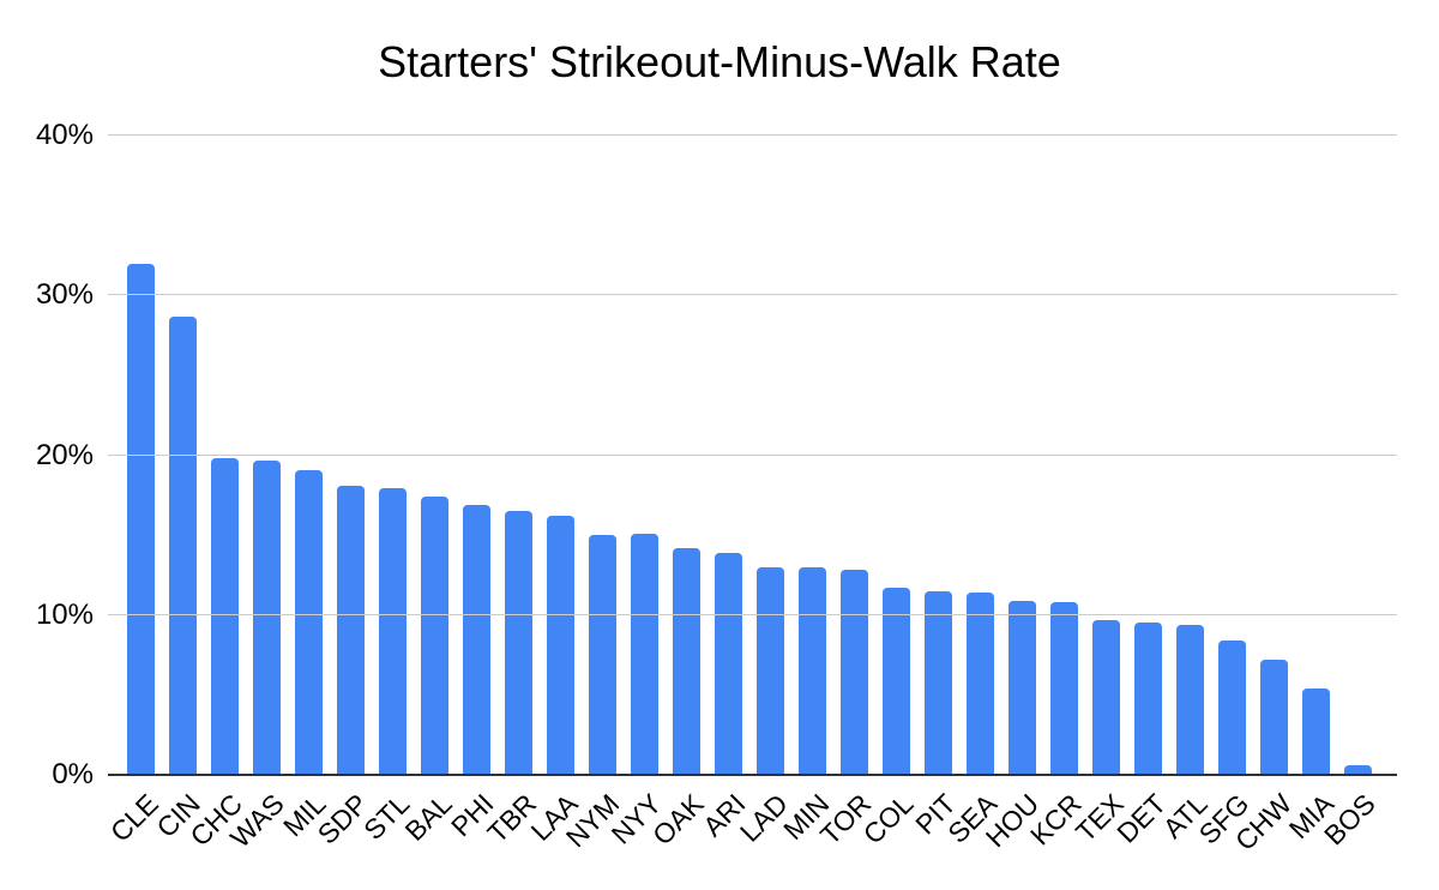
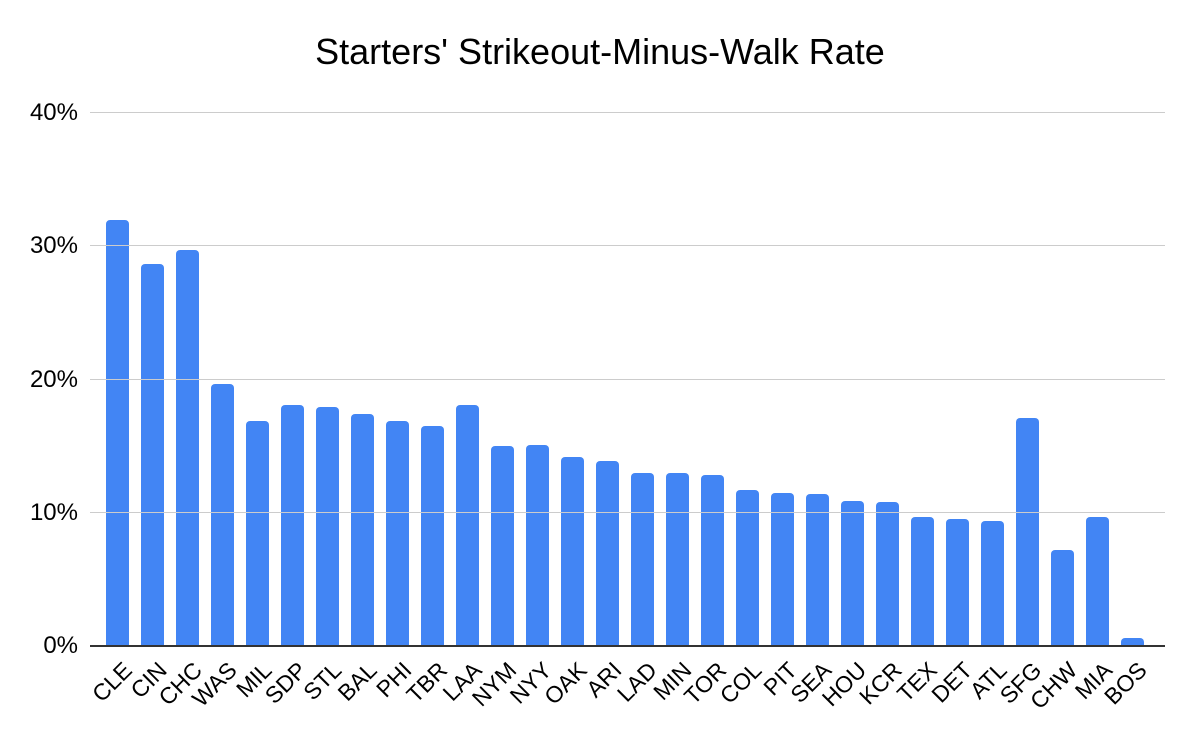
CHC: 19.8% -> 29.7%
MIL: 19.1% -> 16.9%
LAA: 16.2% -> 18.1%
SFG: 8.4% -> 17.1%
MIA: 5.4% -> 9.7%
